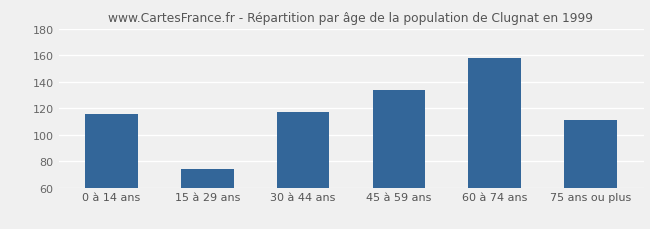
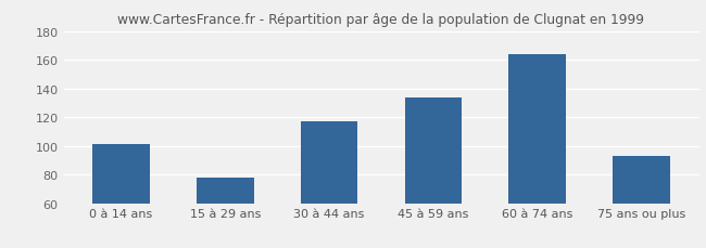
0 à 14 ans: 116 -> 101
15 à 29 ans: 74 -> 78
60 à 74 ans: 158 -> 164
75 ans ou plus: 111 -> 93
